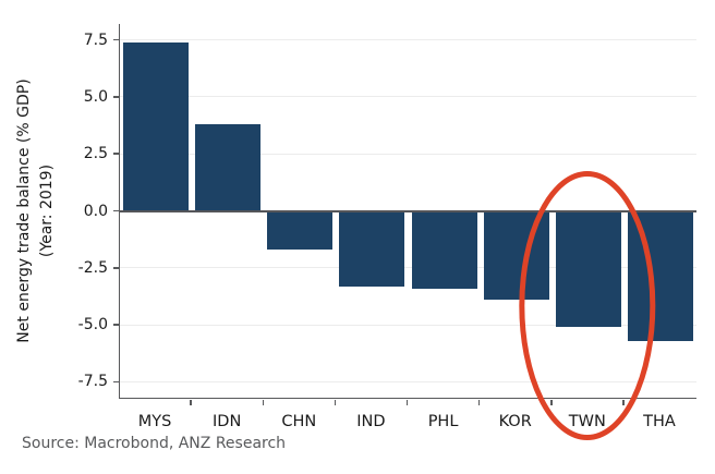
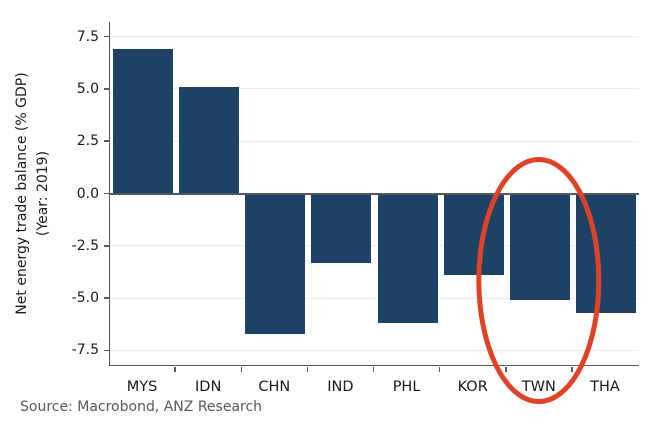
MYS: 7.4 -> 6.9
IDN: 3.8 -> 5.1
CHN: -1.7 -> -6.7
PHL: -3.4 -> -6.2
